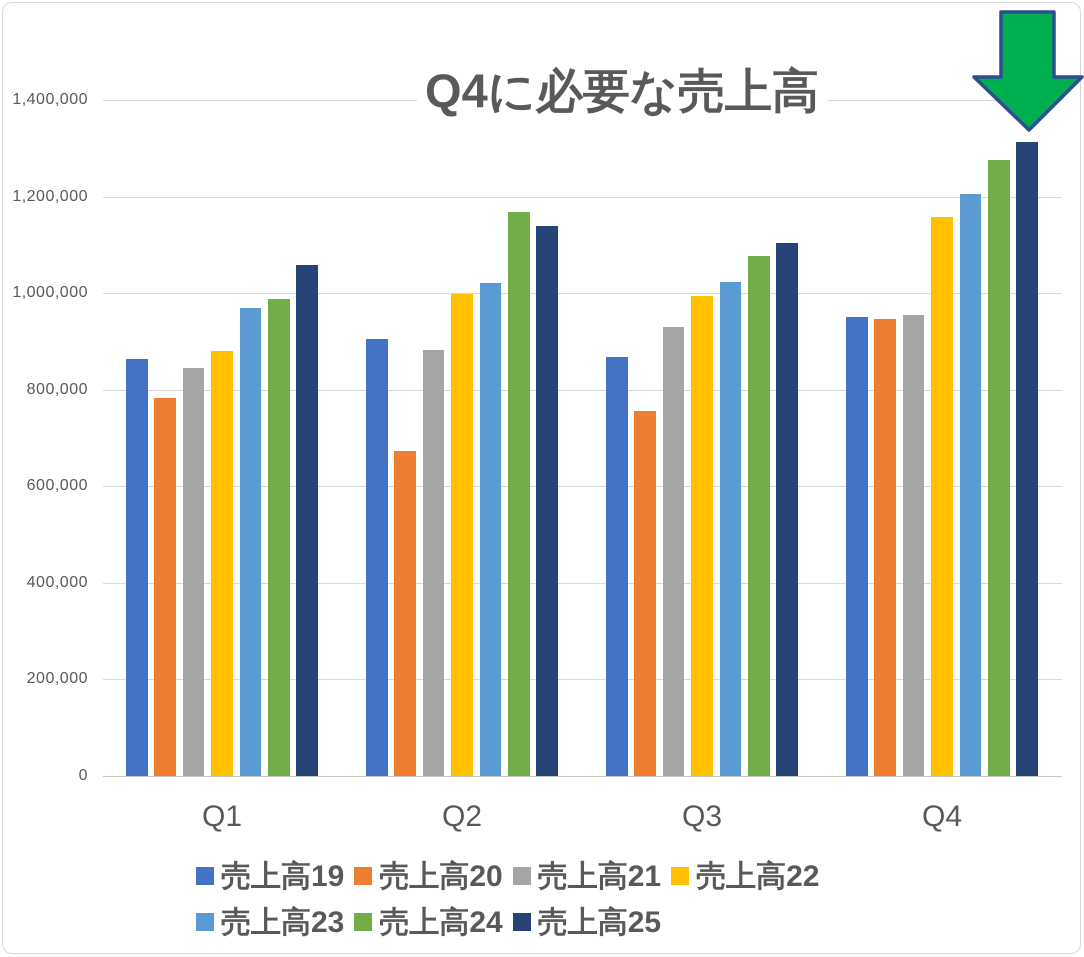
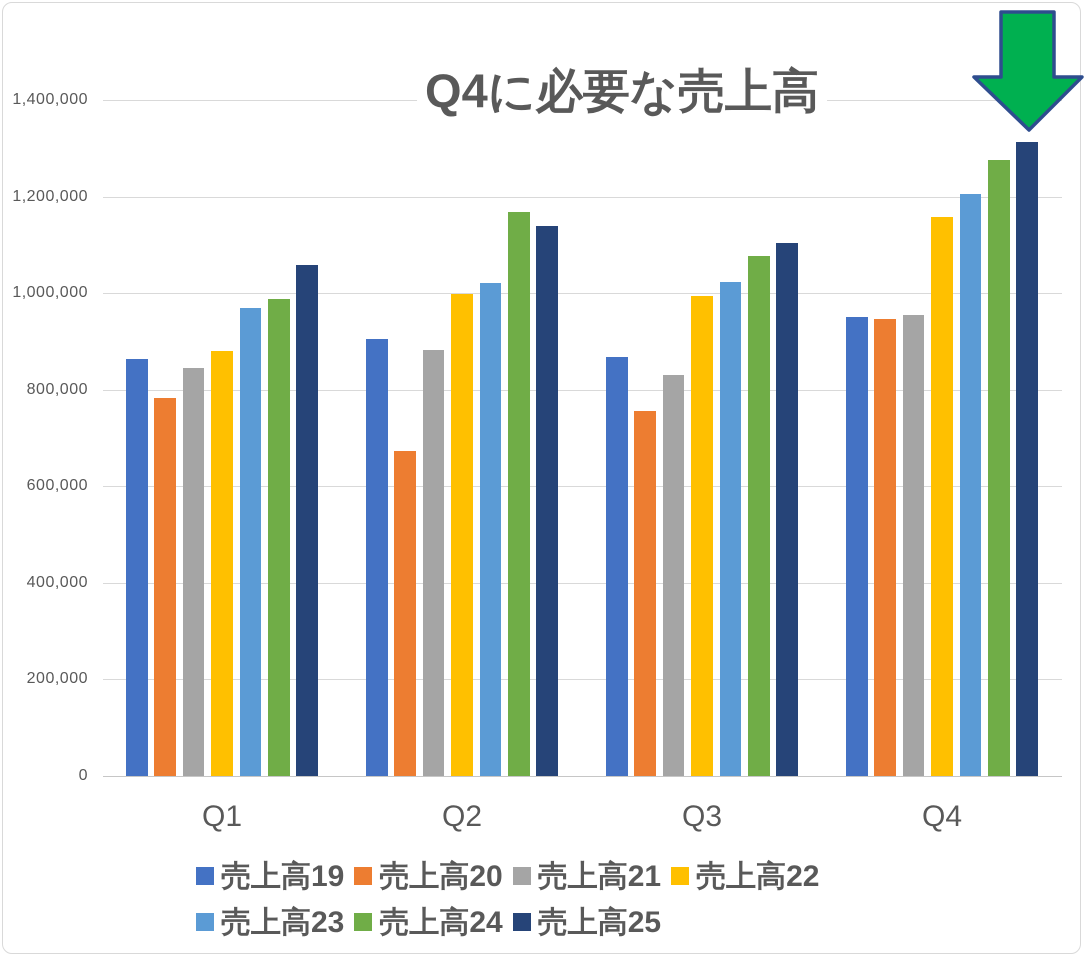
売上高21/Q3: 930000 -> 830000
